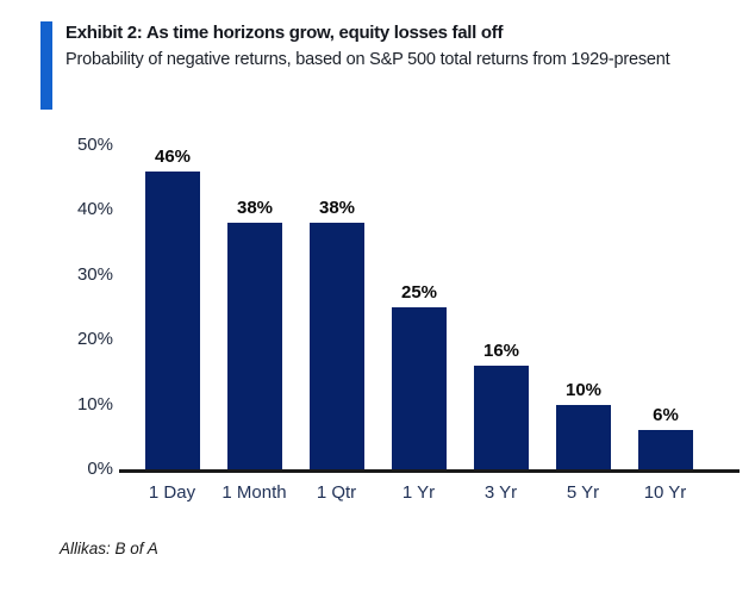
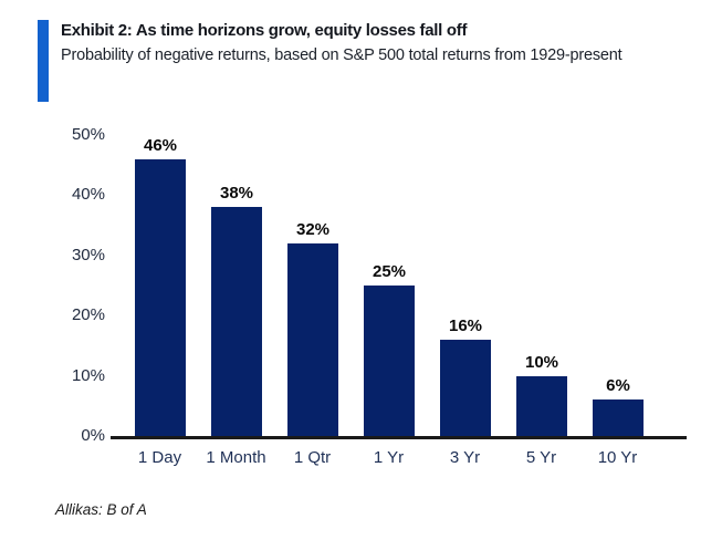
1 Qtr: 38% -> 32%
